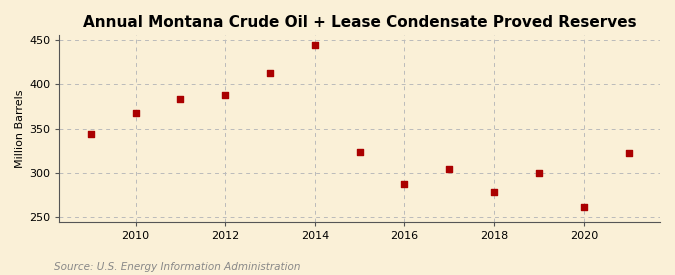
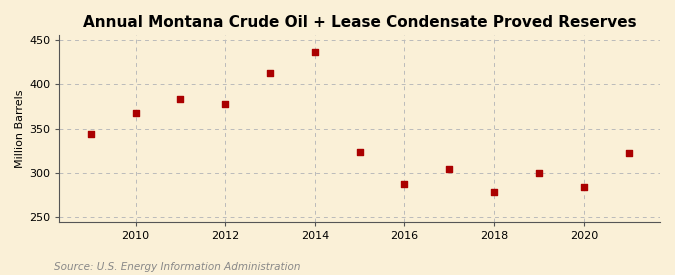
2012: 388 -> 378
2014: 444 -> 436
2020: 262 -> 284
